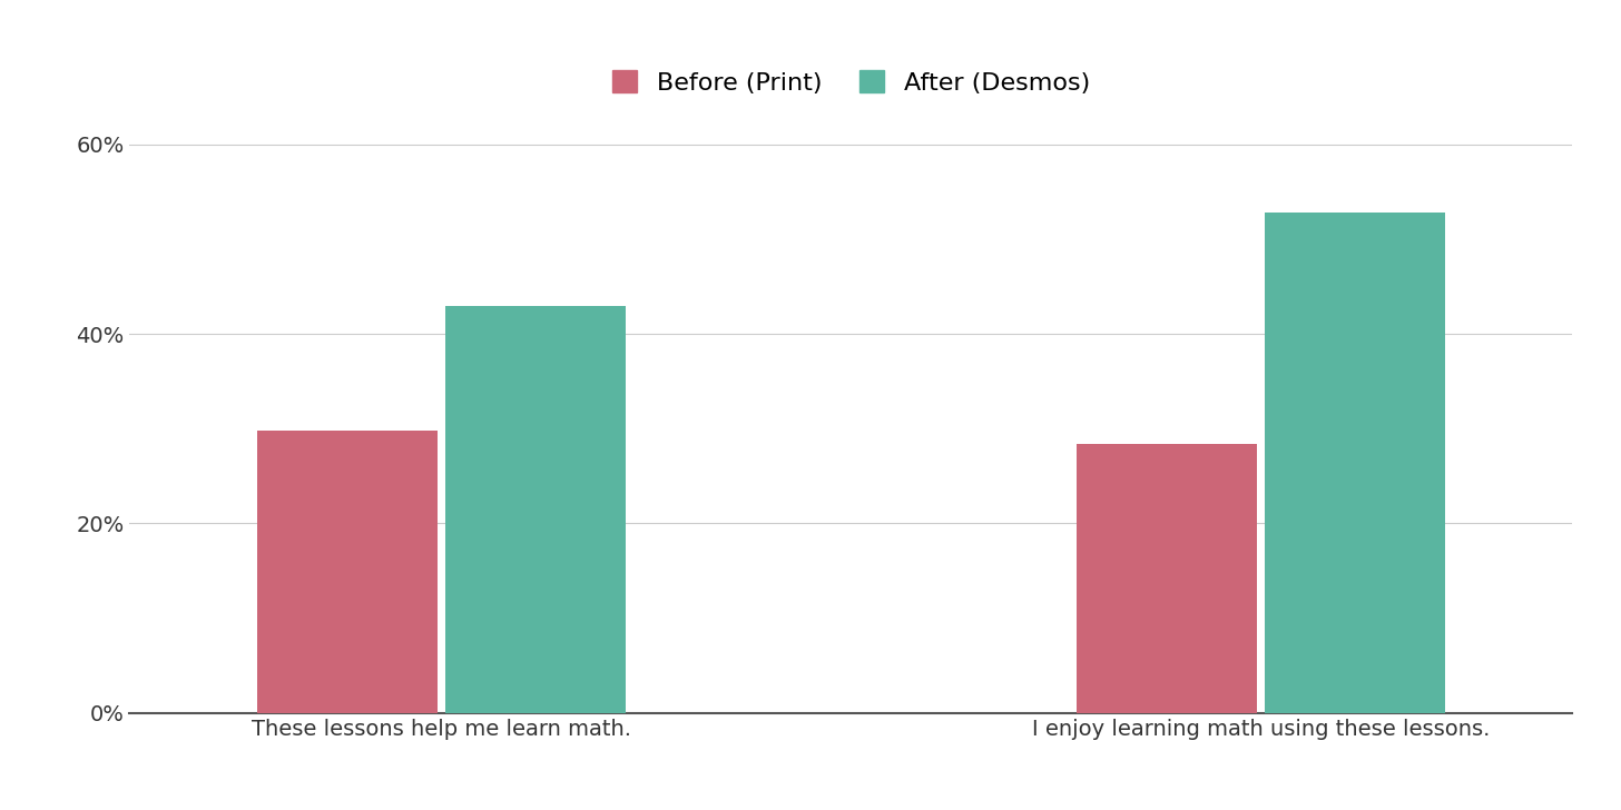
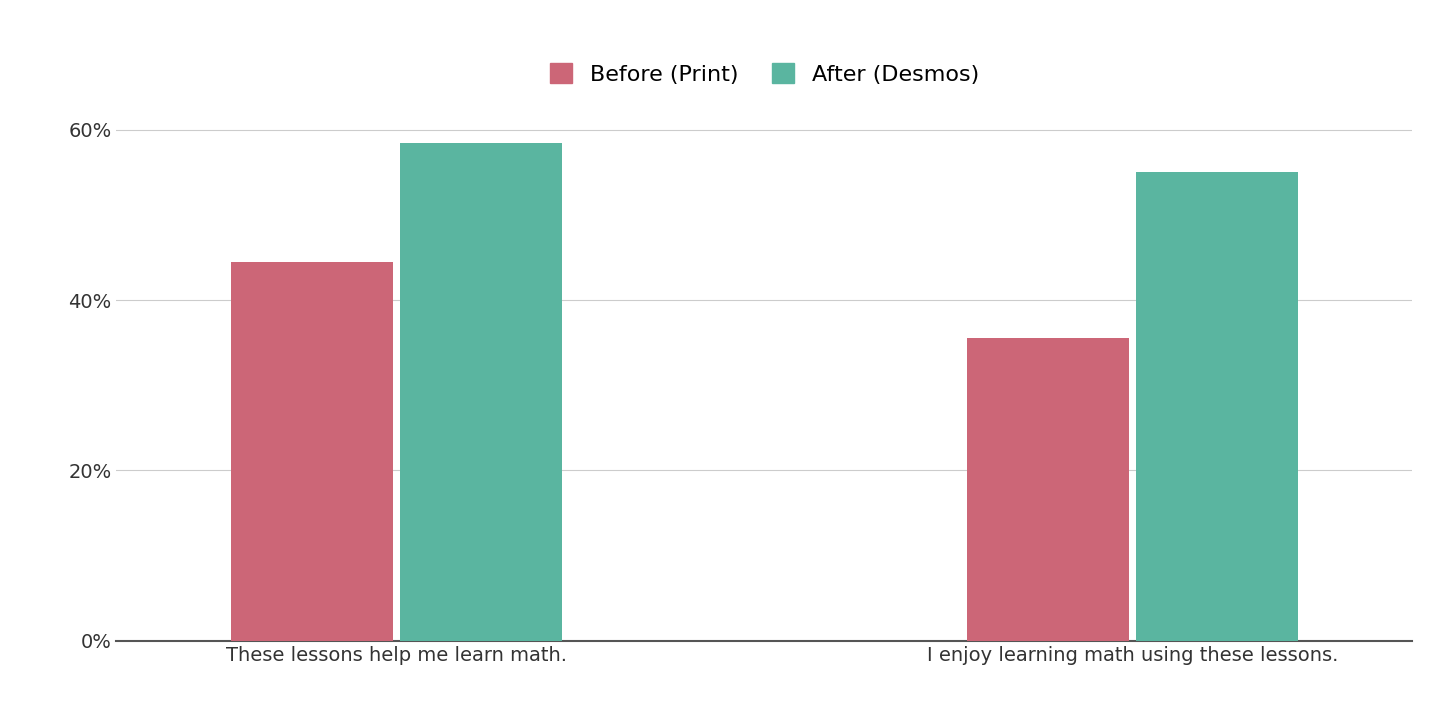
Before (Print)/These lessons help me learn math.: 29.8% -> 44.5%
After (Desmos)/These lessons help me learn math.: 43.0% -> 58.5%
Before (Print)/I enjoy learning math using these lessons.: 28.4% -> 35.5%
After (Desmos)/I enjoy learning math using these lessons.: 52.8% -> 55.0%
